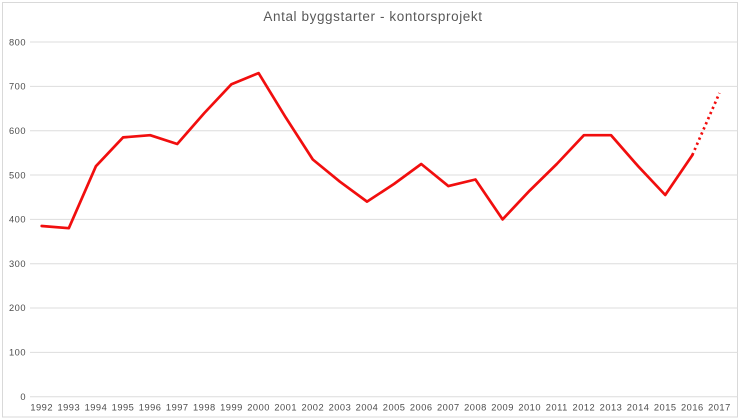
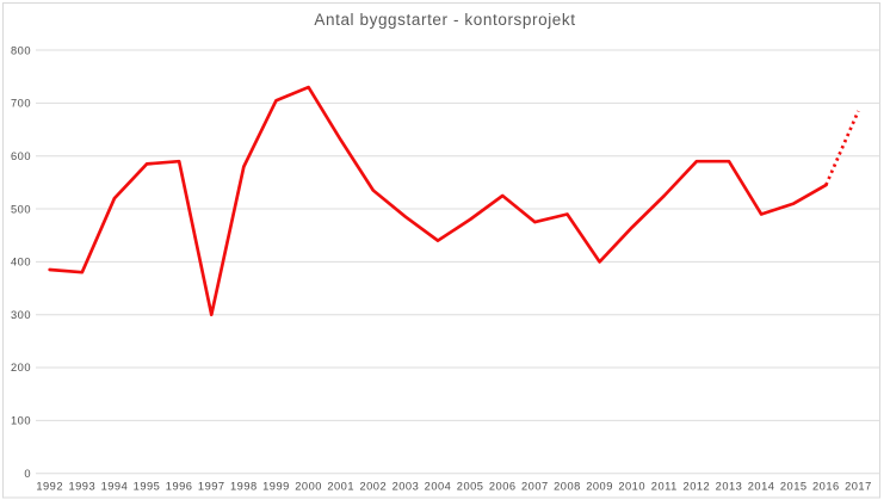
1997: 570 -> 300
1998: 640 -> 580
2014: 520 -> 490
2015: 460 -> 510
